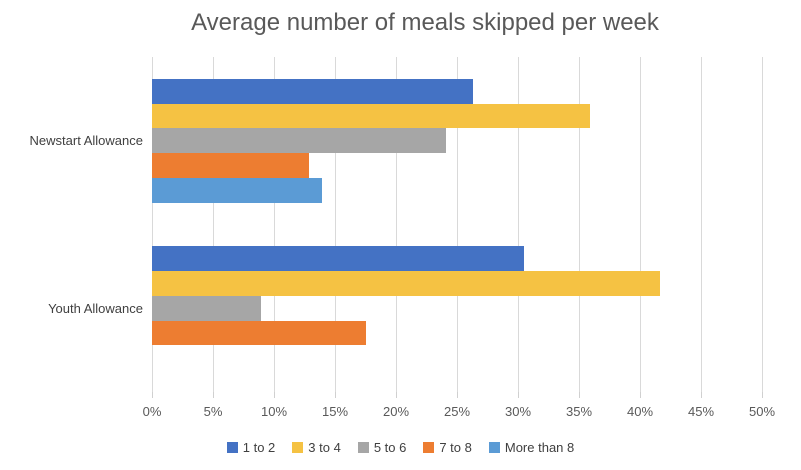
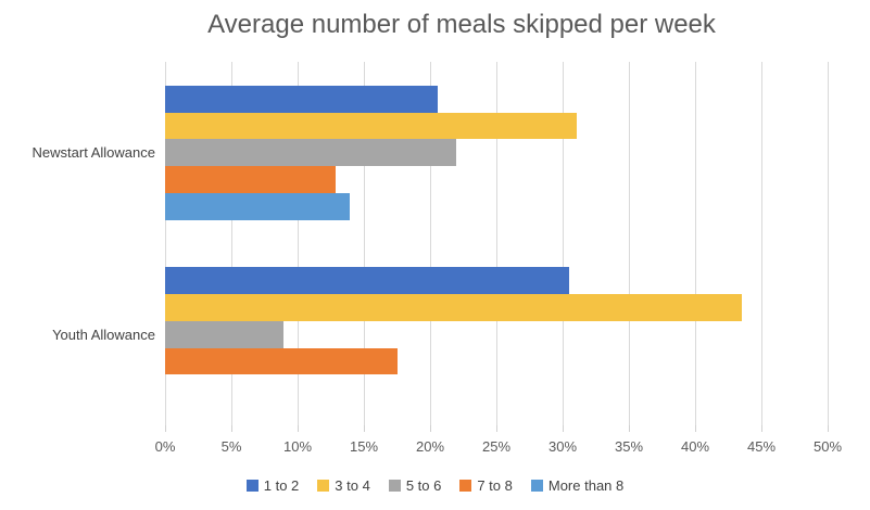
1 to 2/Newstart Allowance: 26.3% -> 20.6%
3 to 4/Newstart Allowance: 35.9% -> 31.1%
5 to 6/Newstart Allowance: 24.1% -> 22.0%
3 to 4/Youth Allowance: 41.6% -> 43.5%
